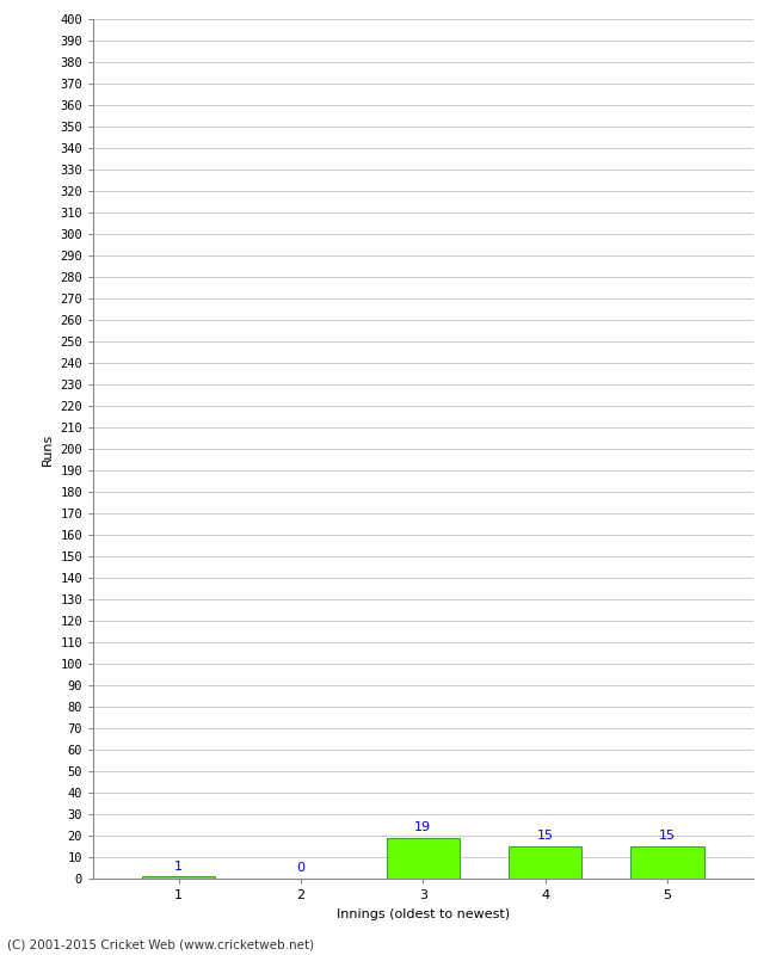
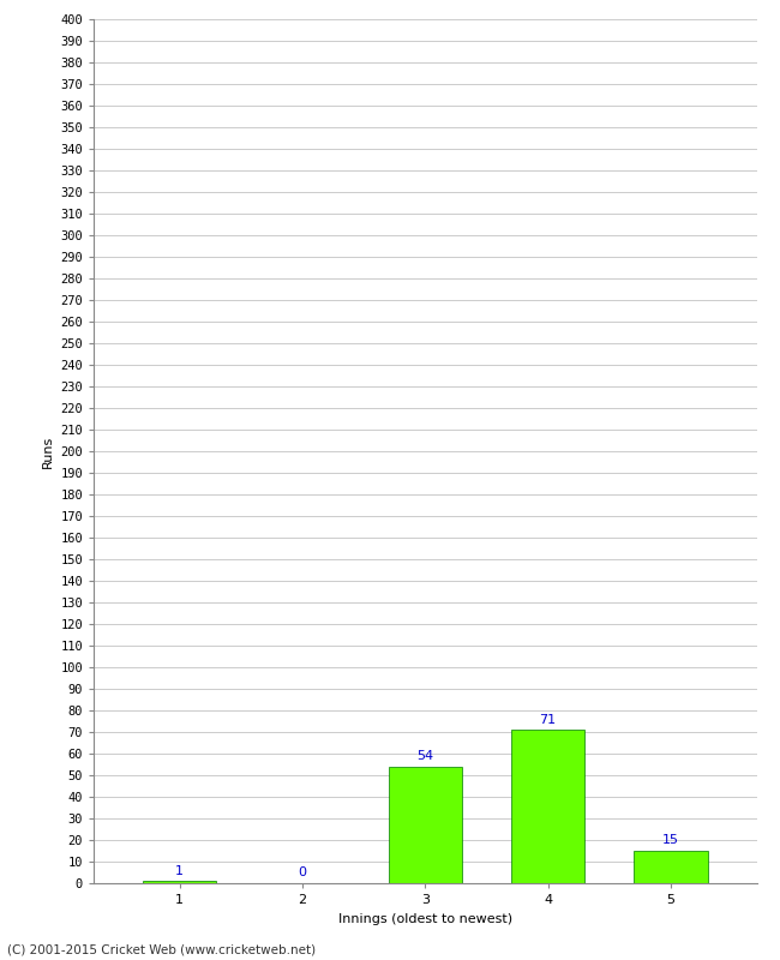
3: 19 -> 54
4: 15 -> 71
